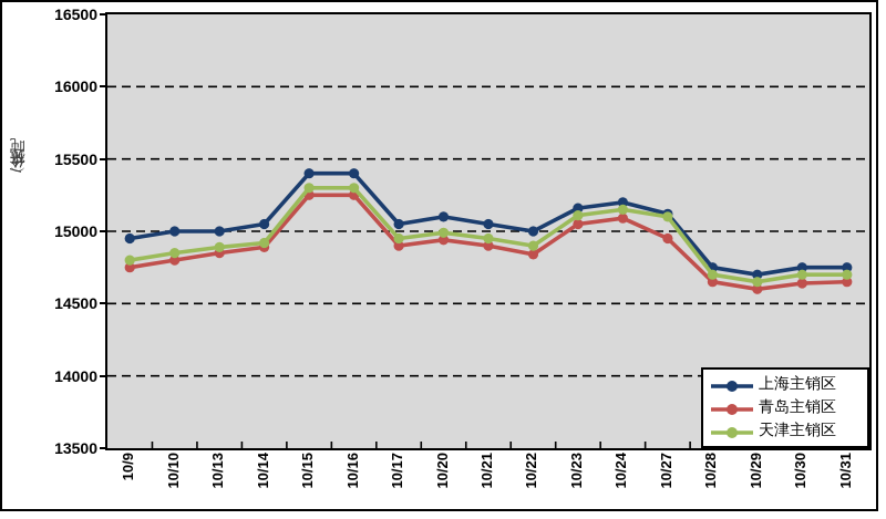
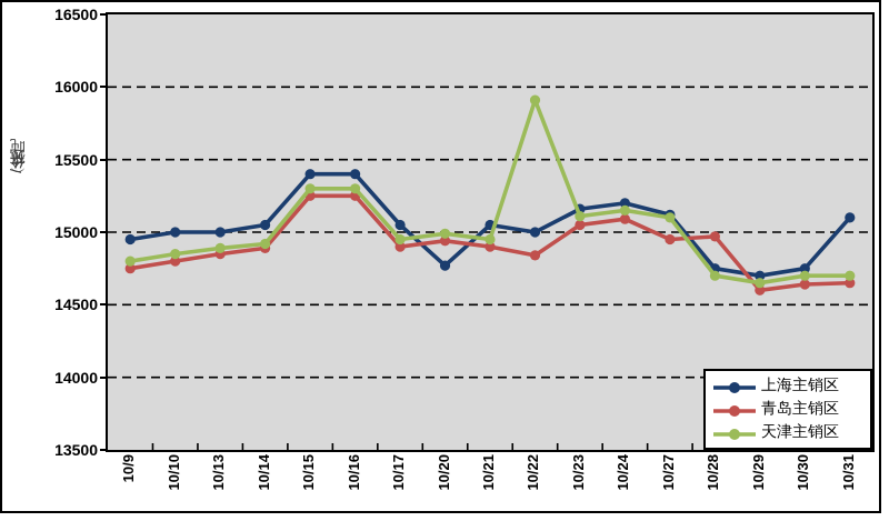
上海主销区/10/20: 15100 -> 14770
天津主销区/10/22: 14900 -> 15910
青岛主销区/10/28: 14650 -> 14970
上海主销区/10/31: 14750 -> 15100
